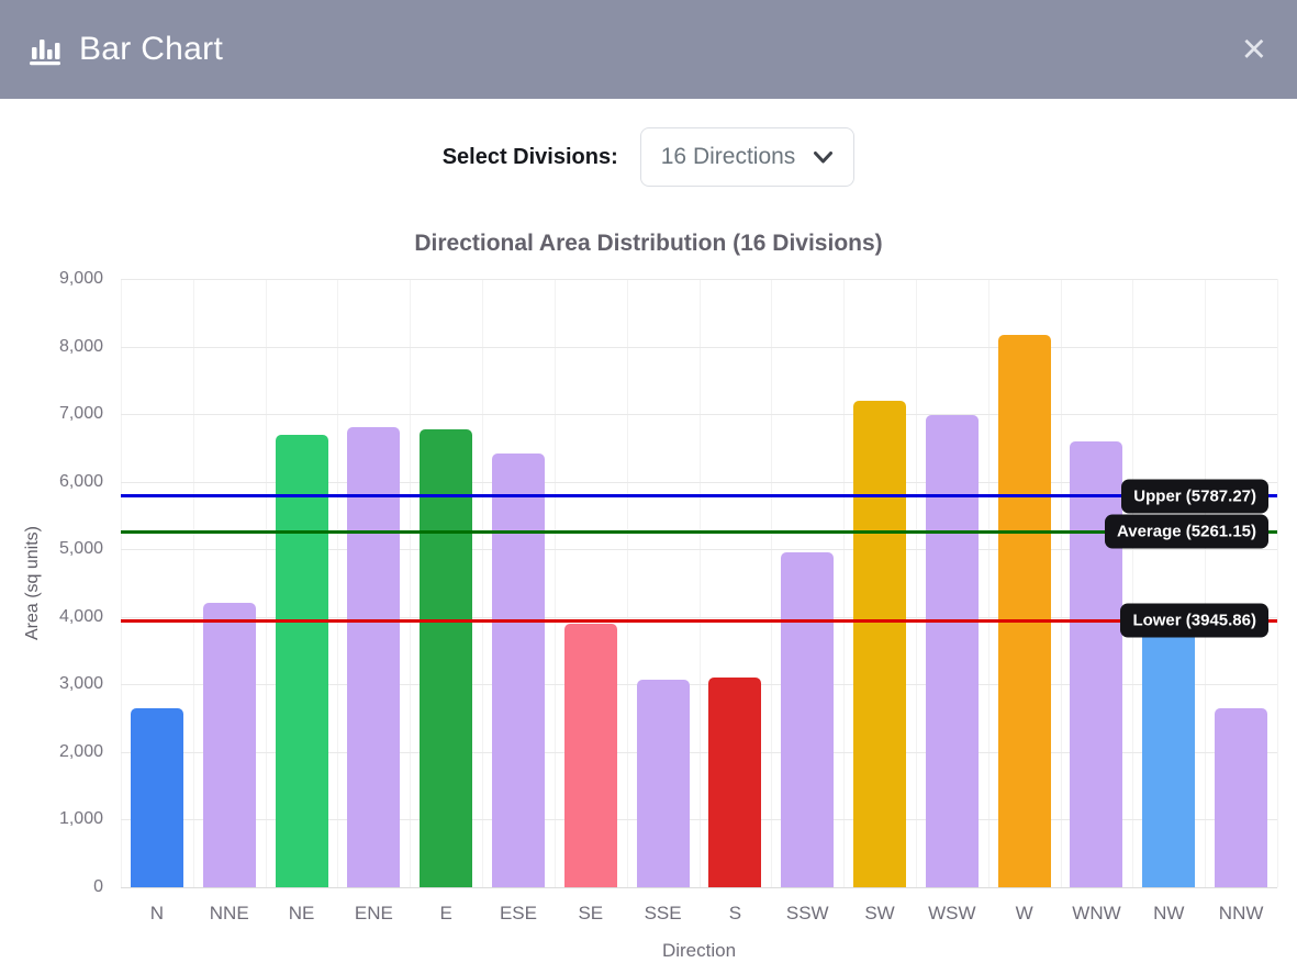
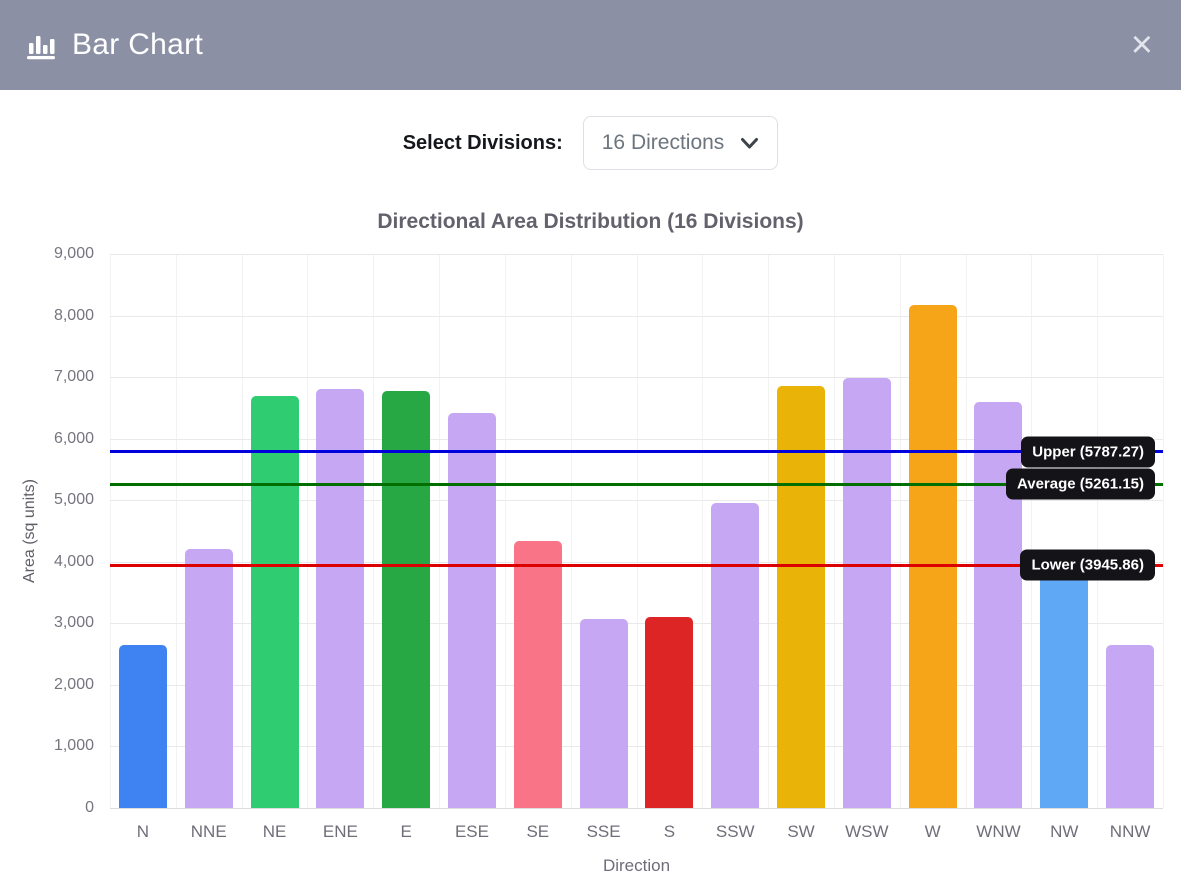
SE: 3900 -> 4300
SW: 7200 -> 6900
